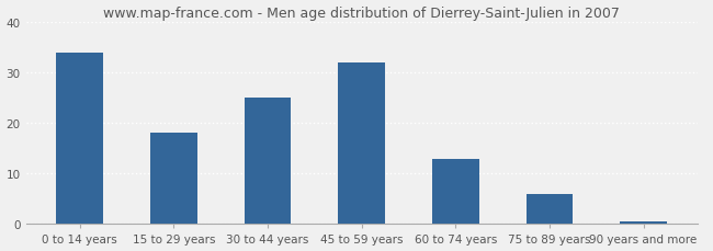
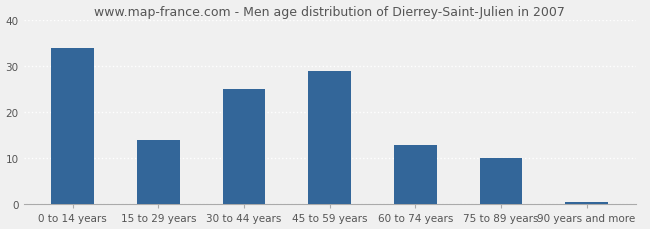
15 to 29 years: 18.0 -> 14.0
45 to 59 years: 32.0 -> 29.0
75 to 89 years: 6.0 -> 10.0
